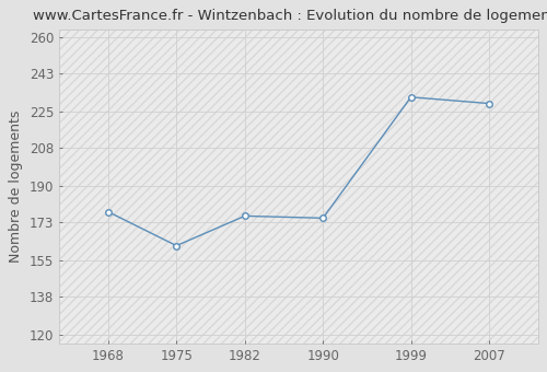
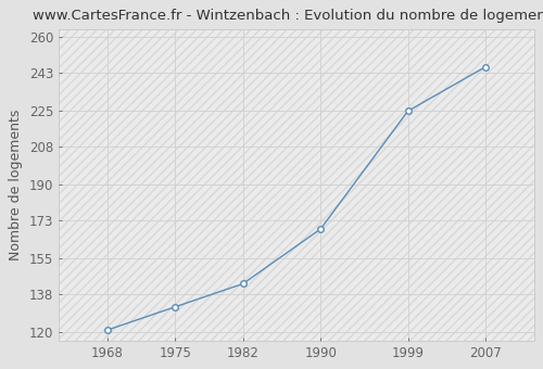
1968: 178 -> 121
1975: 162 -> 132
1982: 176 -> 143
1990: 175 -> 169
1999: 232 -> 225
2007: 229 -> 246
